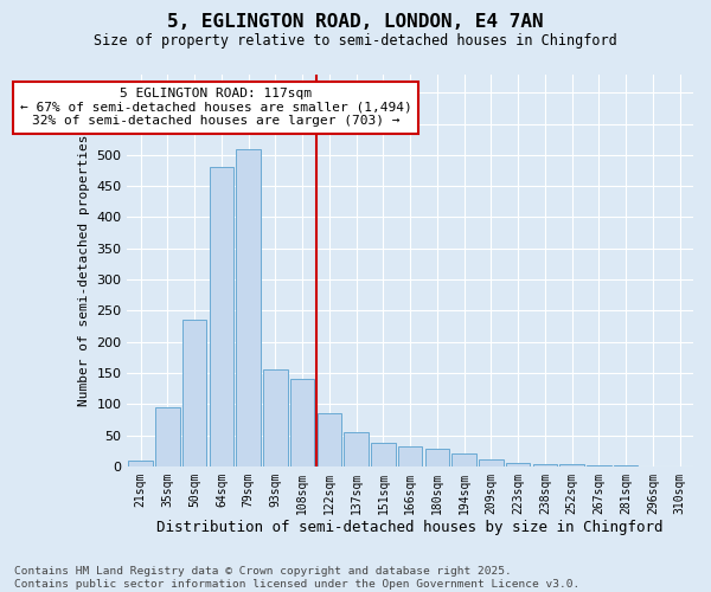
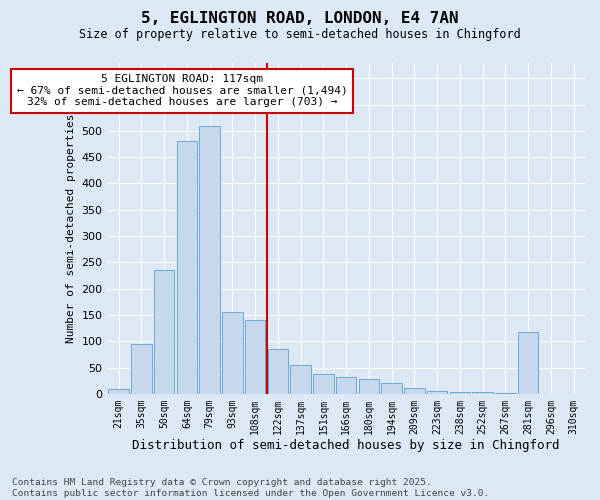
281sqm: 1 -> 118
